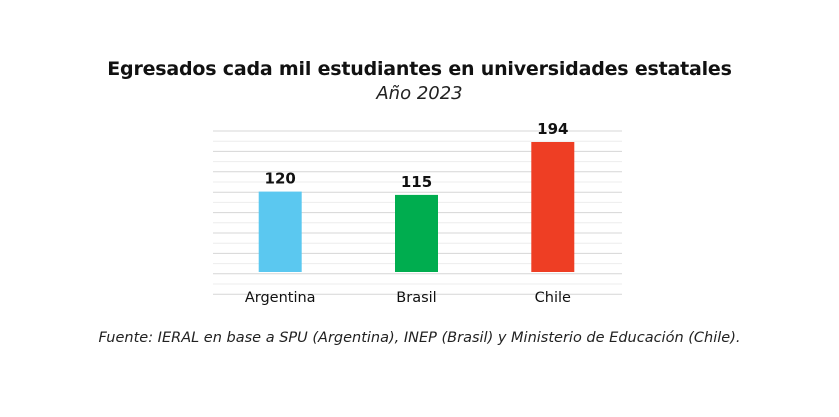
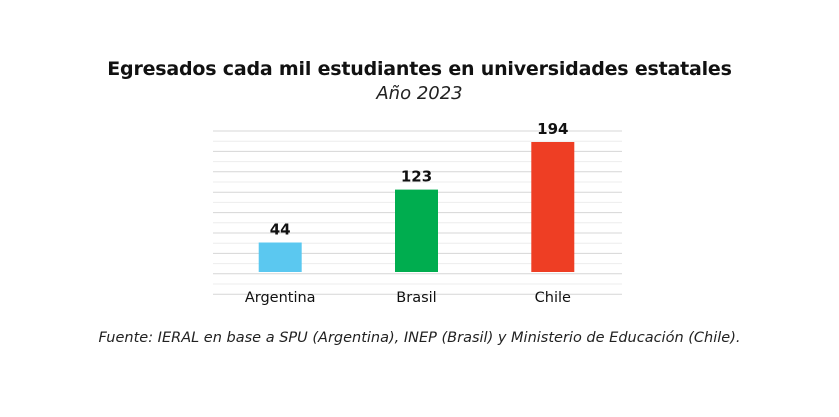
Argentina: 120 -> 44
Brasil: 115 -> 123
